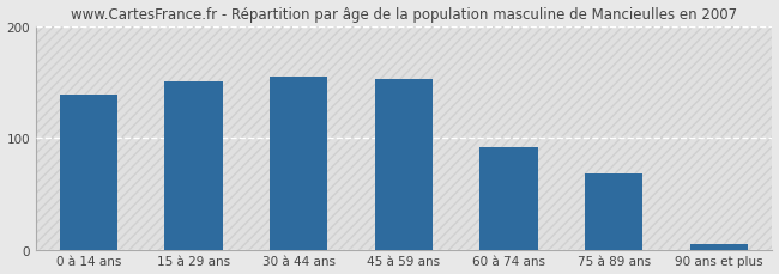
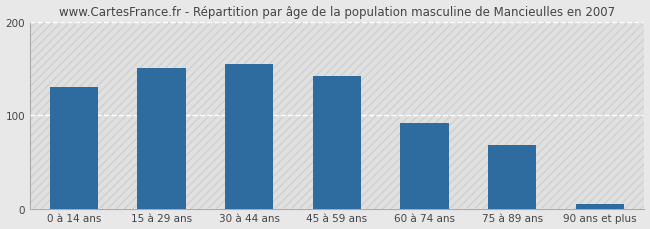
0 à 14 ans: 138 -> 130
45 à 59 ans: 152 -> 142
